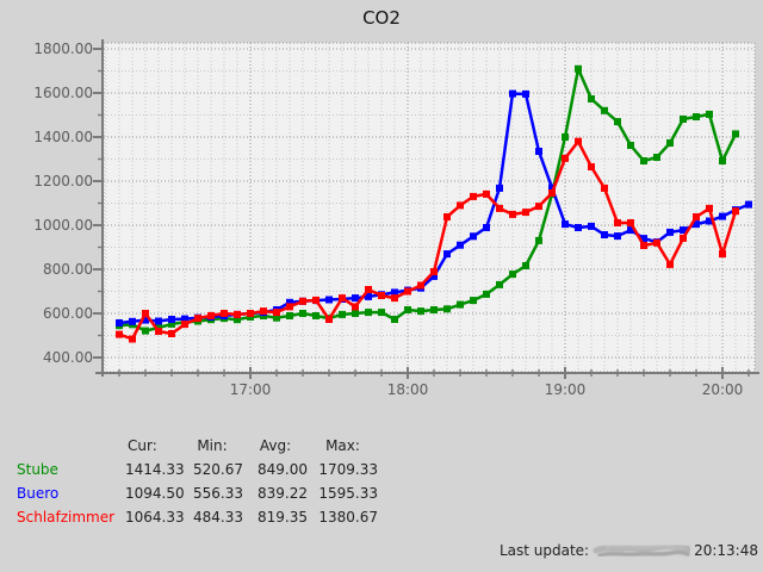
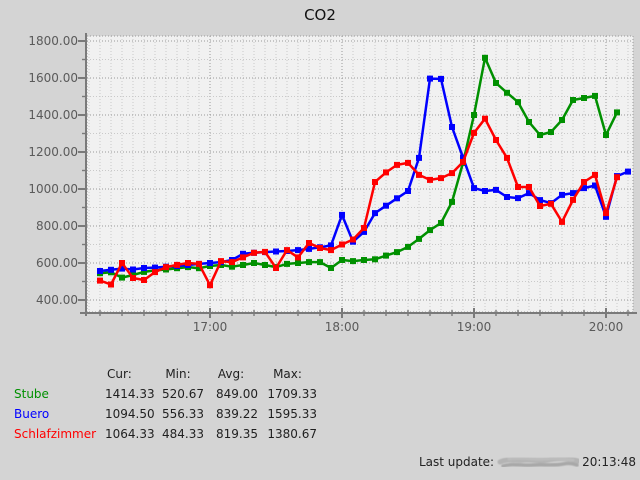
Schlafzimmer/17:00: 600 -> 480
Buero/18:00: 700 -> 860
Buero/20:00: 1040 -> 850
